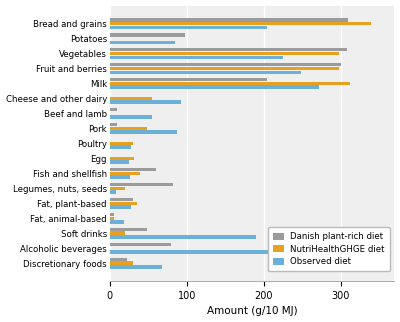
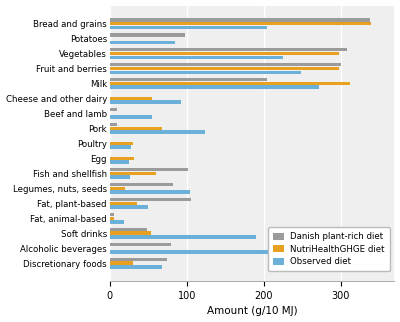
Danish plant-rich diet/Bread and grains: 310 -> 338
NutriHealthGHGE diet/Pork: 48 -> 68
Observed diet/Pork: 88 -> 124
Danish plant-rich diet/Fish and shellfish: 60 -> 102
NutriHealthGHGE diet/Fish and shellfish: 40 -> 60
Observed diet/Legumes, nuts, seeds: 8 -> 104
Danish plant-rich diet/Fat, plant-based: 30 -> 106
Observed diet/Fat, plant-based: 28 -> 50
NutriHealthGHGE diet/Soft drinks: 20 -> 54
Danish plant-rich diet/Discretionary foods: 22 -> 74
